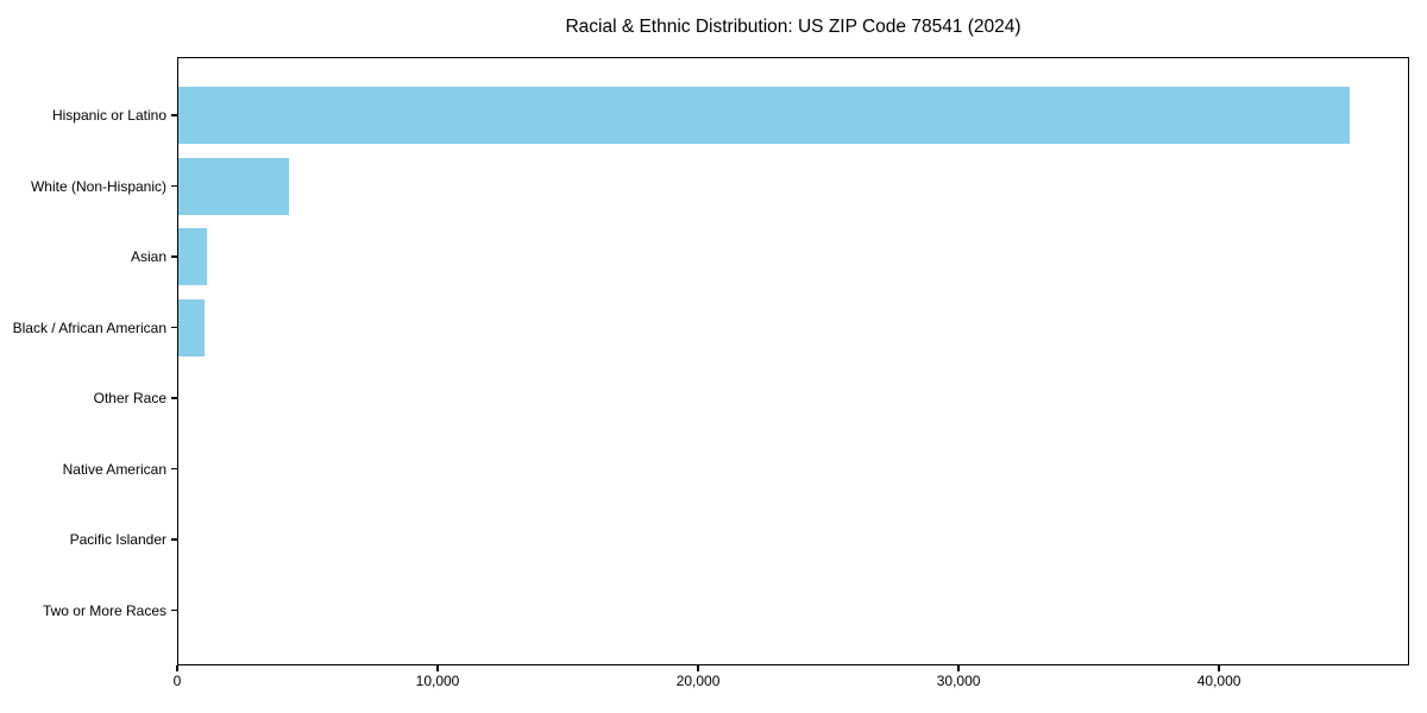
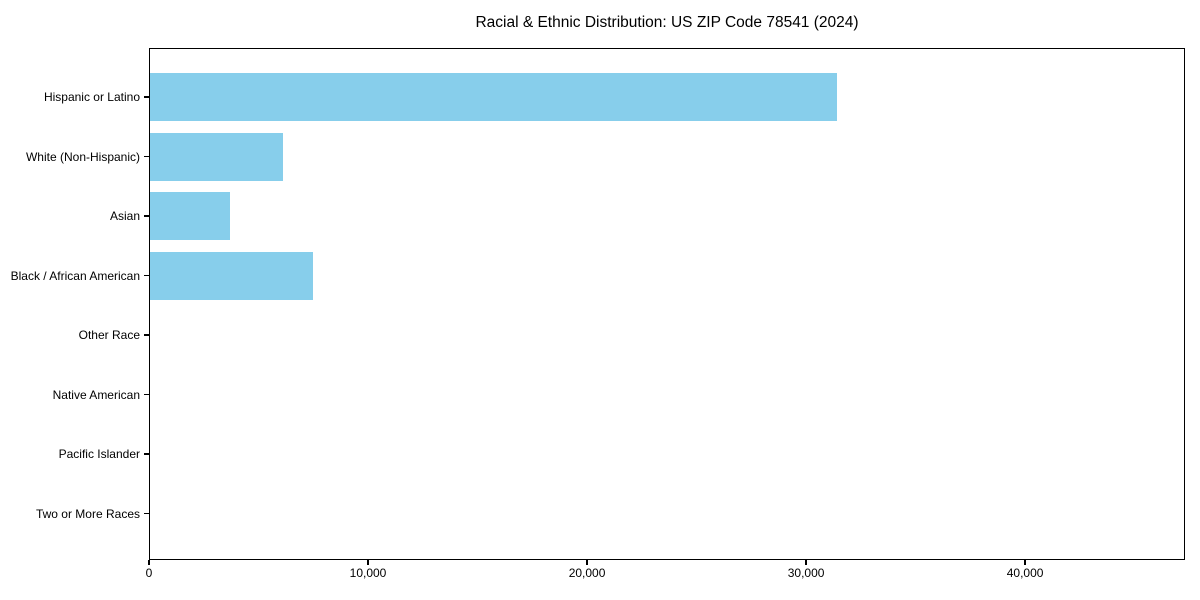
Hispanic or Latino: 45000 -> 31400
White (Non-Hispanic): 4300 -> 6100
Asian: 1200 -> 3700
Black / African American: 1000 -> 7500
